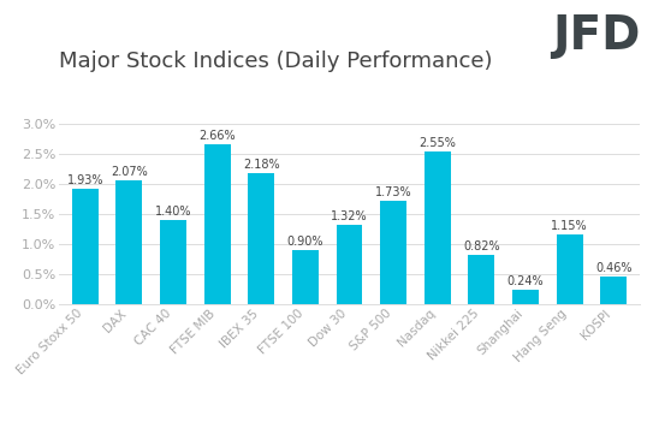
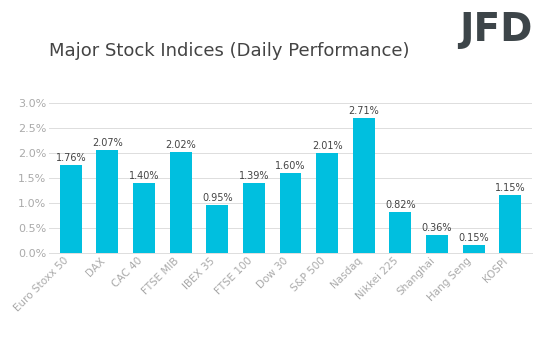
Euro Stoxx 50: 1.93% -> 1.76%
FTSE MIB: 2.66% -> 2.02%
IBEX 35: 2.18% -> 0.95%
FTSE 100: 0.90% -> 1.39%
Dow 30: 1.32% -> 1.60%
S&P 500: 1.73% -> 2.01%
Nasdaq: 2.55% -> 2.71%
Shanghai: 0.24% -> 0.36%
Hang Seng: 1.15% -> 0.15%
KOSPI: 0.46% -> 1.15%
